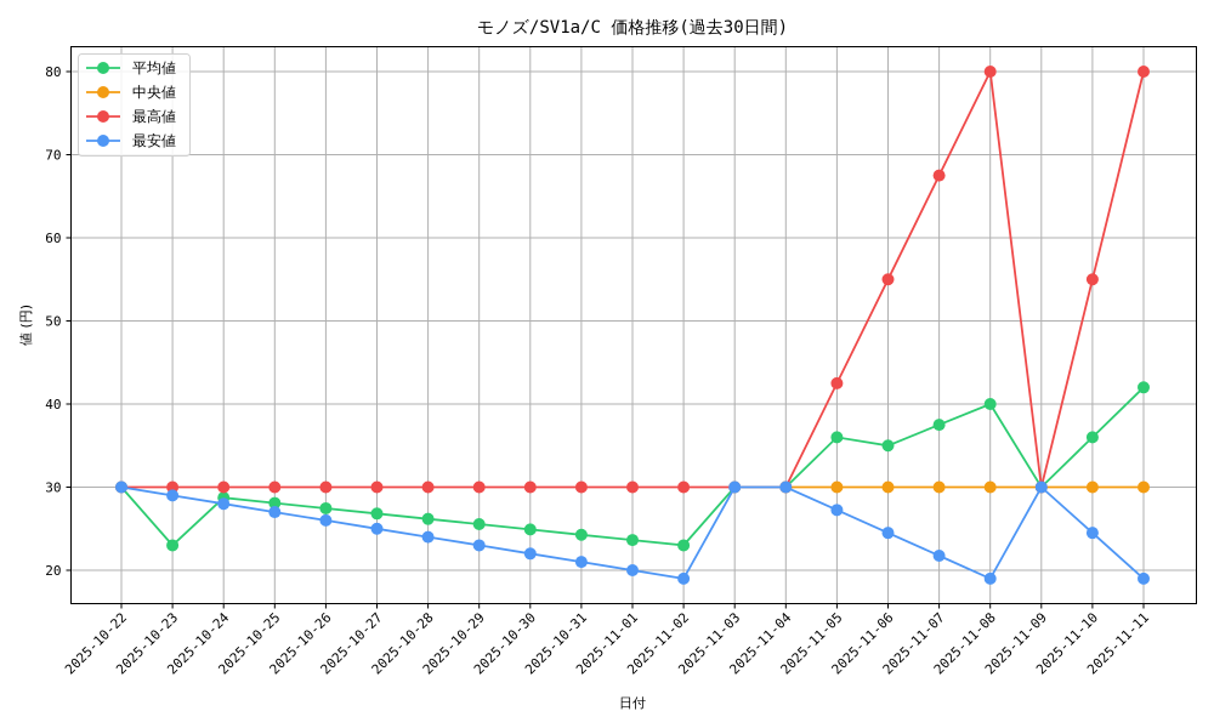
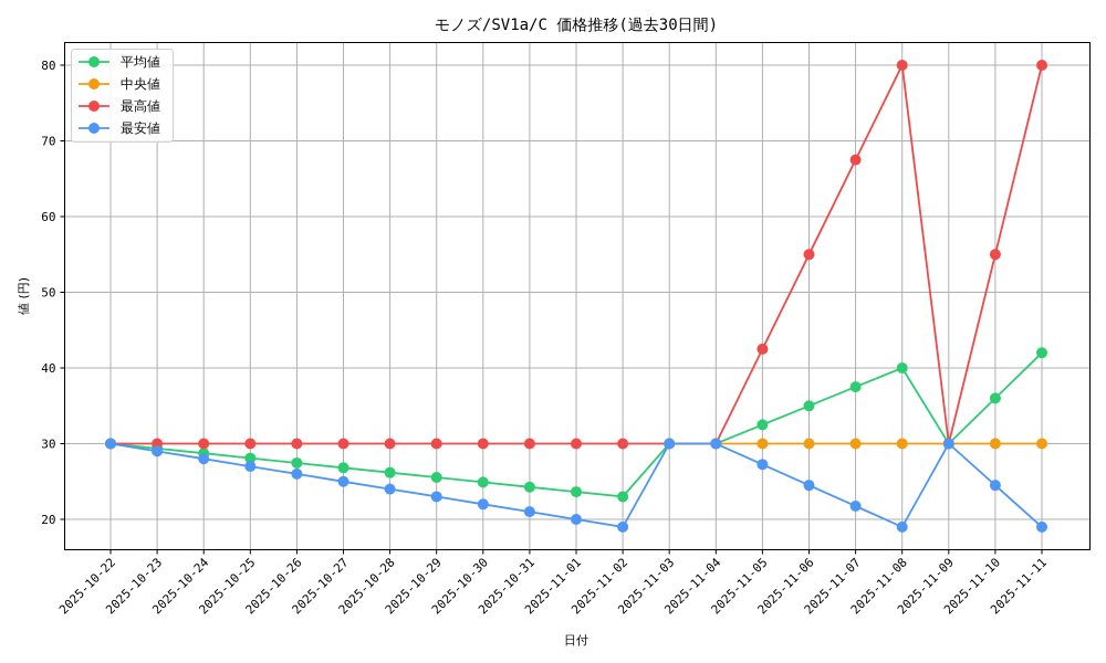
平均値/2025-10-23: 23 -> 29
平均値/2025-11-05: 36 -> 32
